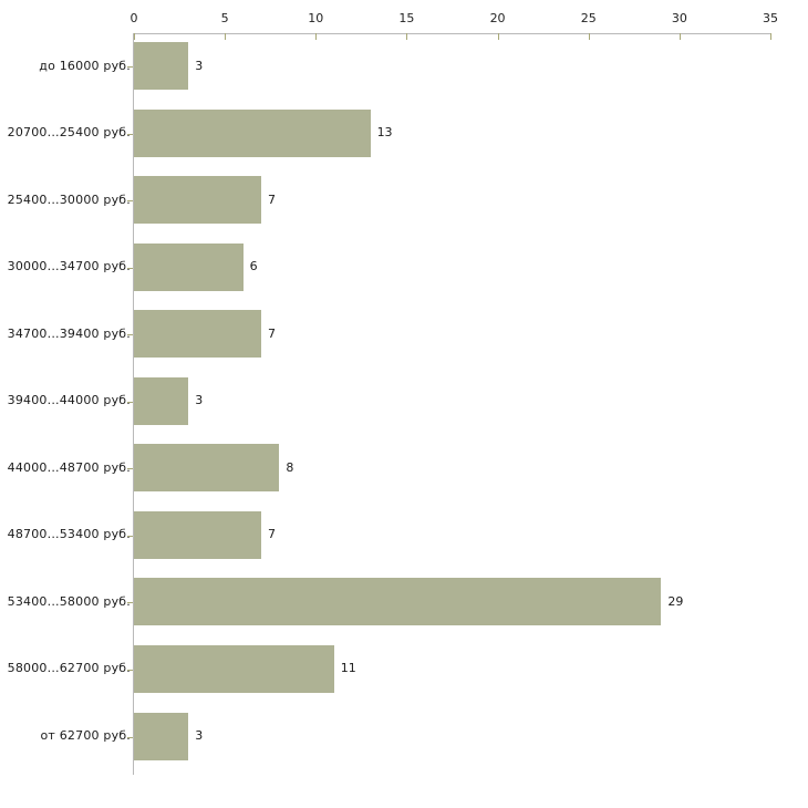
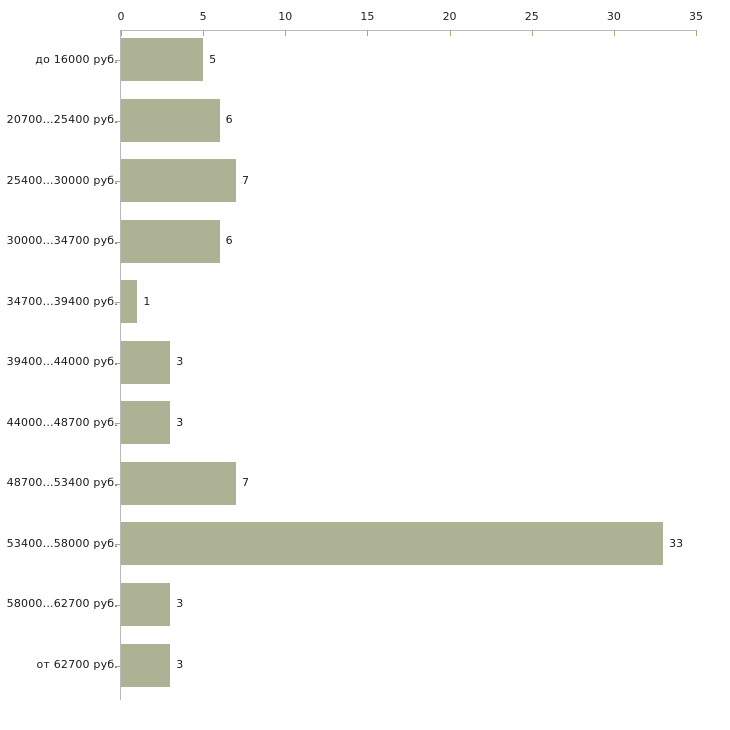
до 16000 руб.: 3 -> 5
20700...25400 руб.: 13 -> 6
34700...39400 руб.: 7 -> 1
44000...48700 руб.: 8 -> 3
53400...58000 руб.: 29 -> 33
58000...62700 руб.: 11 -> 3
